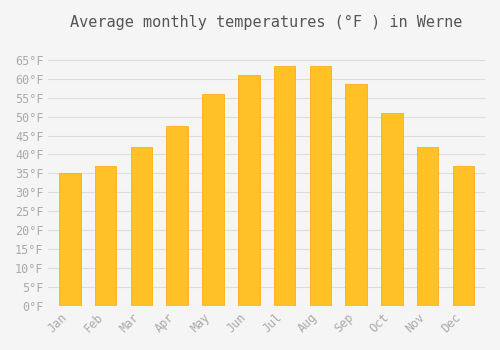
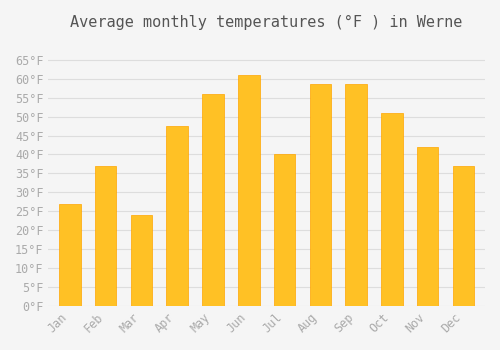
Jan: 35.0°F -> 27.0°F
Mar: 42.0°F -> 24.0°F
Jul: 63.5°F -> 40.0°F
Aug: 63.5°F -> 58.5°F
